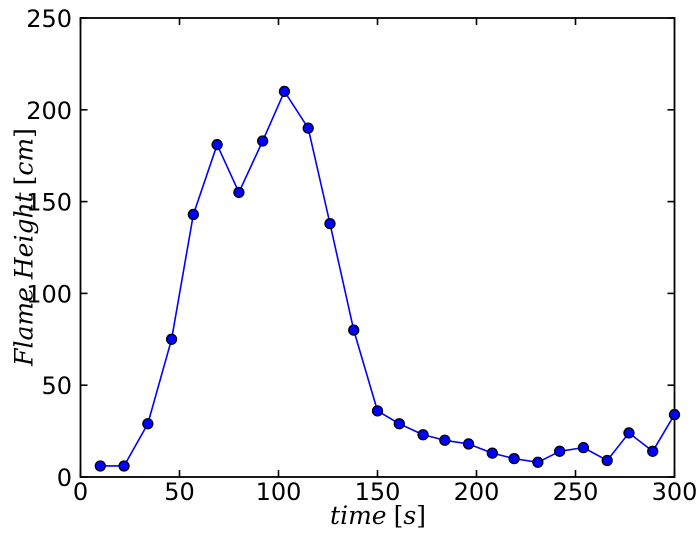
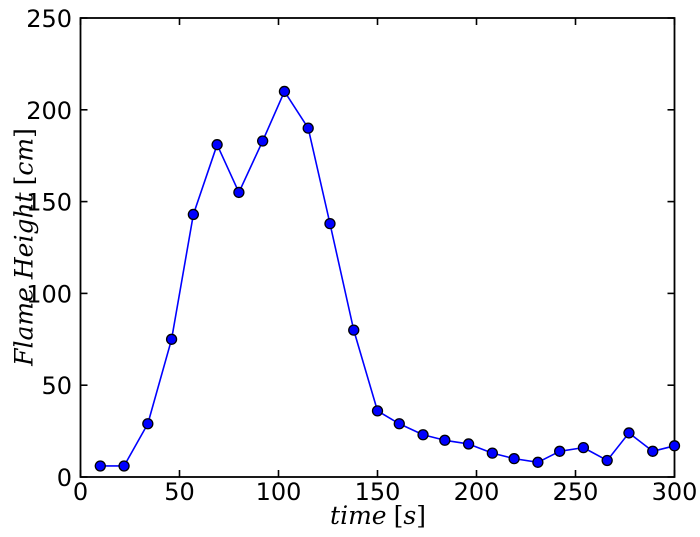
300: 34 -> 17
